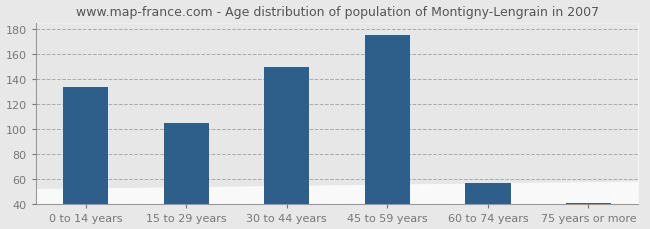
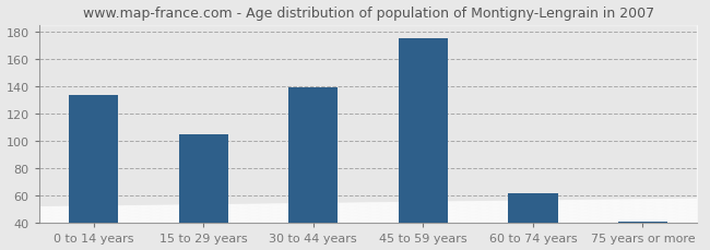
30 to 44 years: 150 -> 139
60 to 74 years: 57 -> 62
